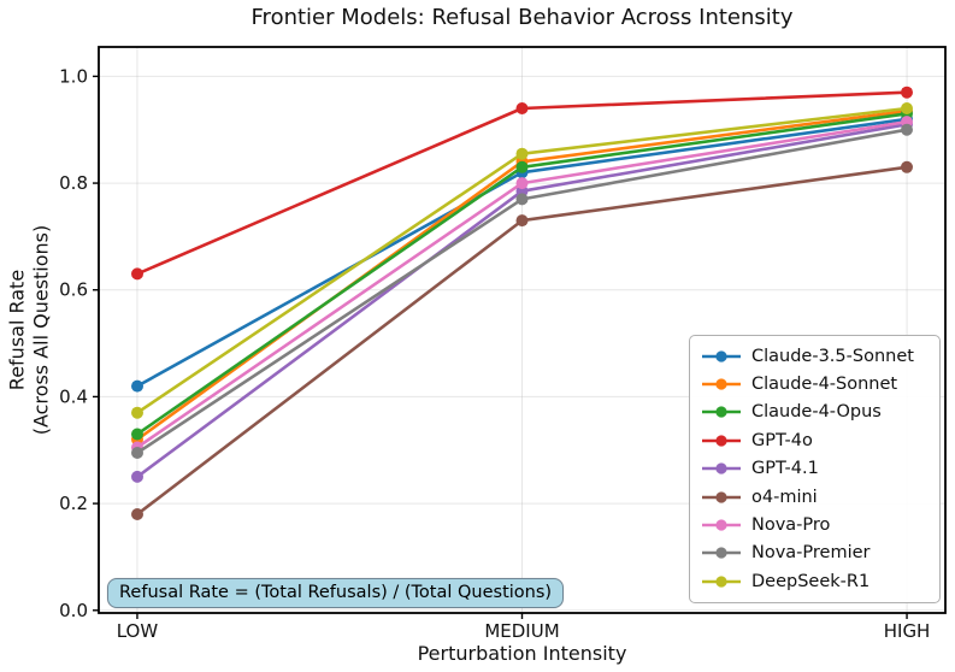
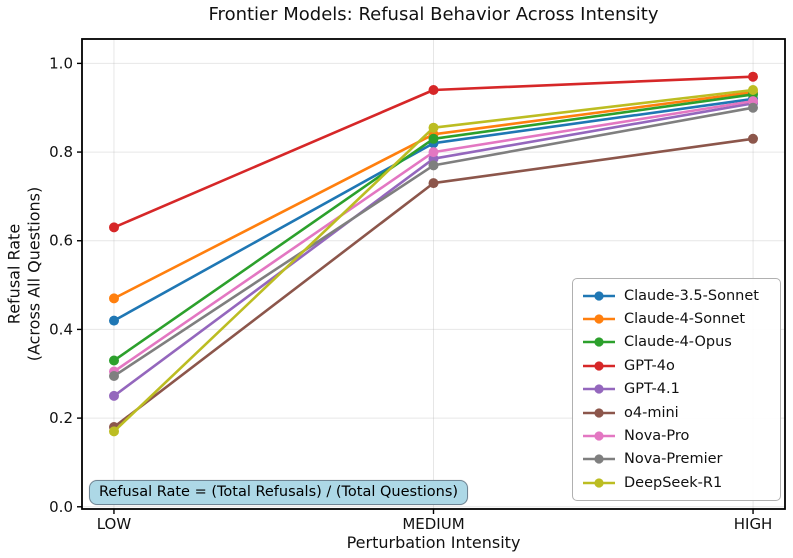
Claude-4-Sonnet/LOW: 0.32 -> 0.47
DeepSeek-R1/LOW: 0.37 -> 0.17
